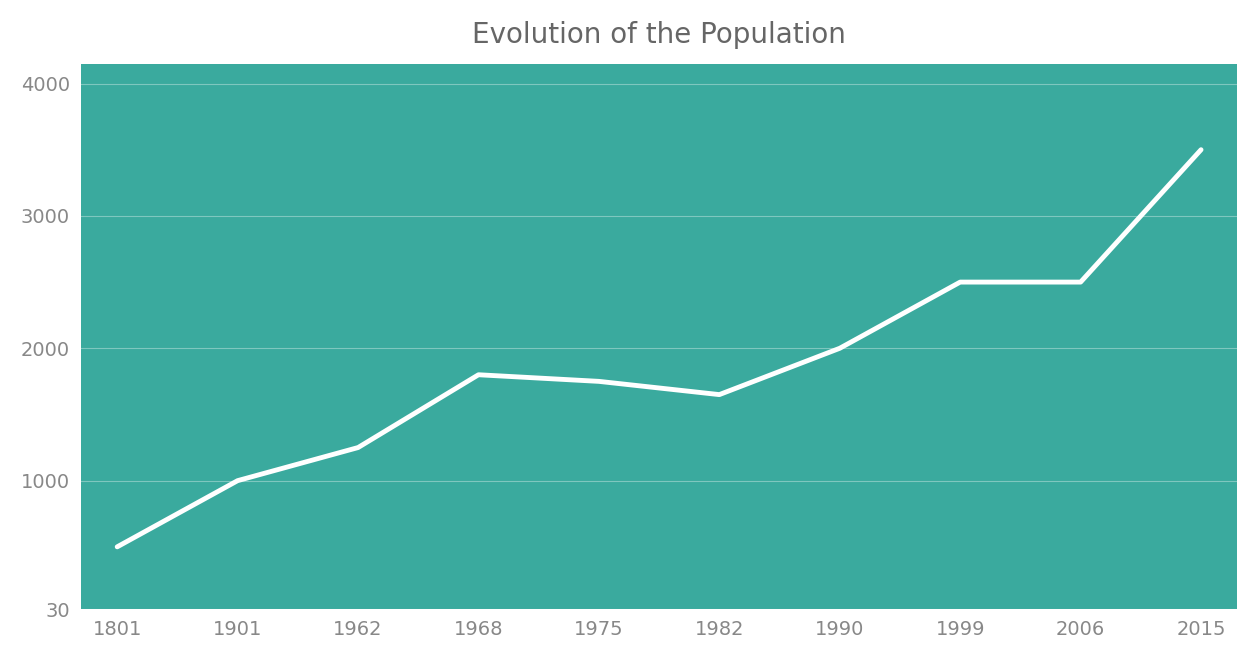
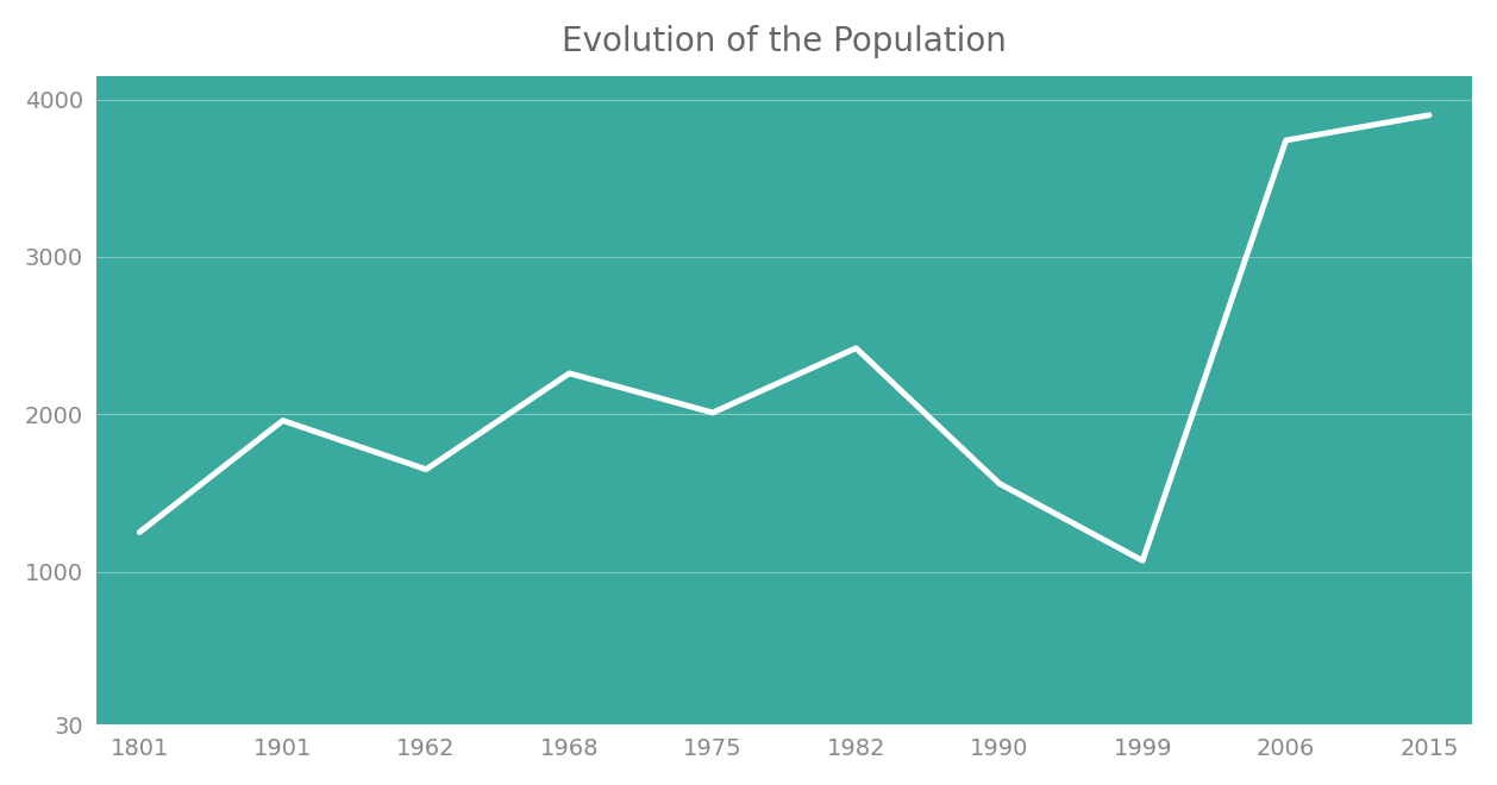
1801: 500 -> 1250
1901: 1000 -> 1960
1962: 1250 -> 1650
1968: 1800 -> 2260
1975: 1750 -> 2010
1982: 1650 -> 2420
1990: 2000 -> 1560
1999: 2500 -> 1070
2006: 2500 -> 3740
2015: 3500 -> 3900
